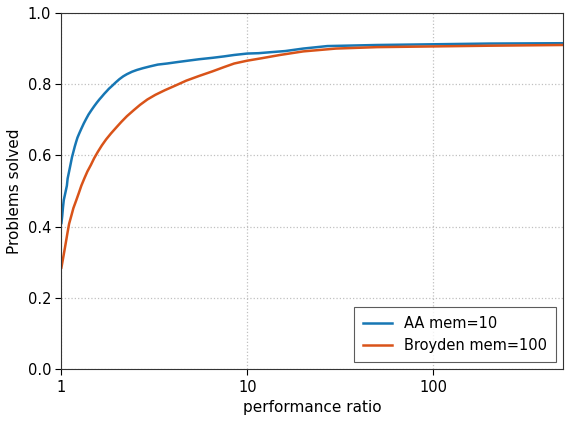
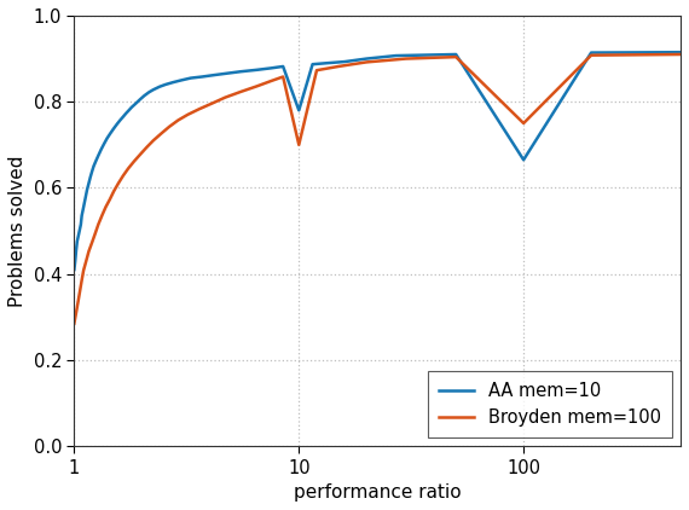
AA mem=10/10: 0.886 -> 0.780
Broyden mem=100/10: 0.866 -> 0.700
AA mem=10/100: 0.912 -> 0.665
Broyden mem=100/100: 0.906 -> 0.750
